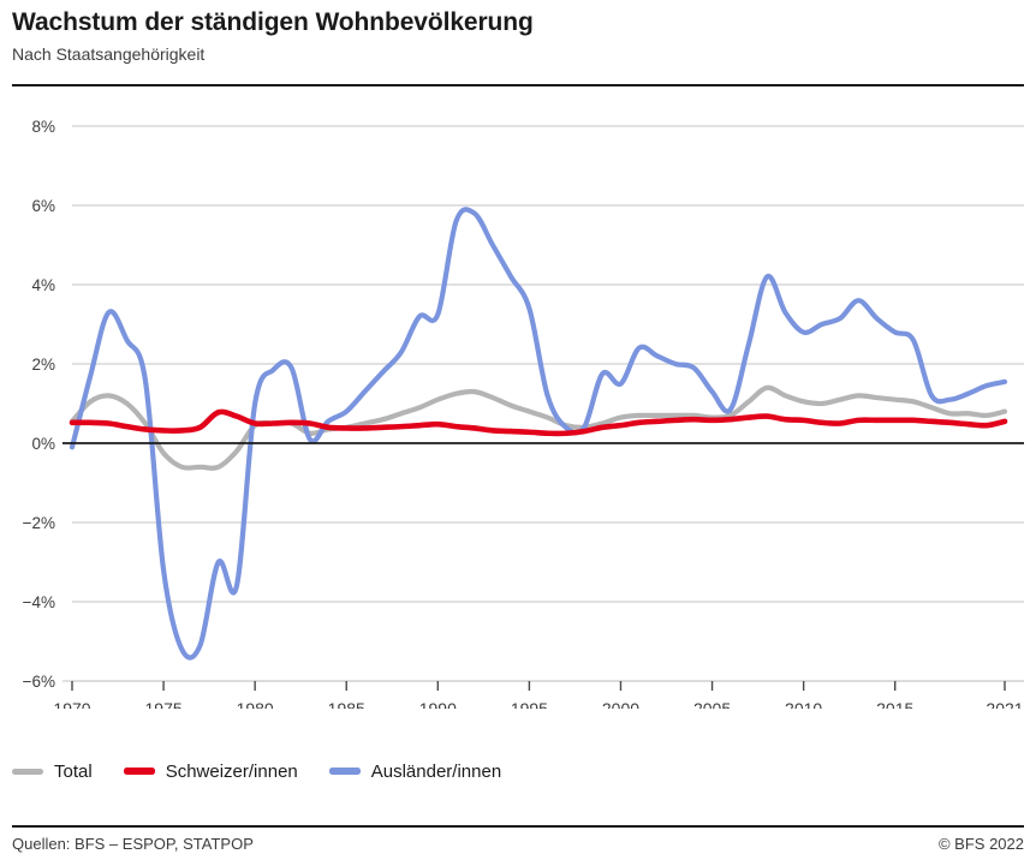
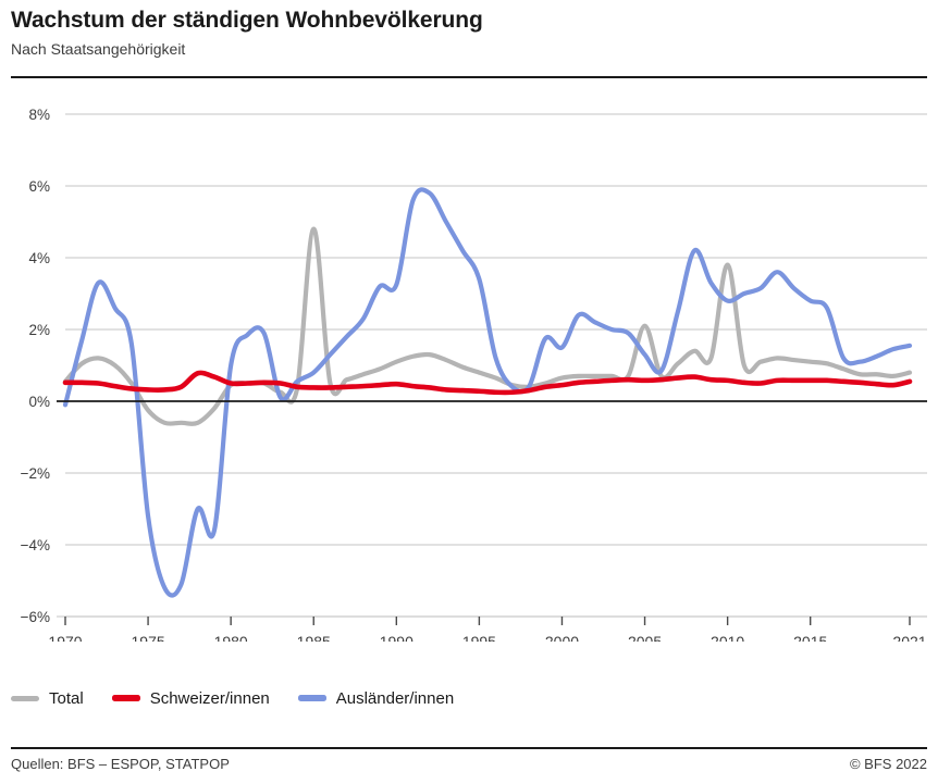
Total/1985: 0.4% -> 4.8%
Total/2005: 0.7% -> 2.1%
Total/2010: 1.1% -> 3.8%
